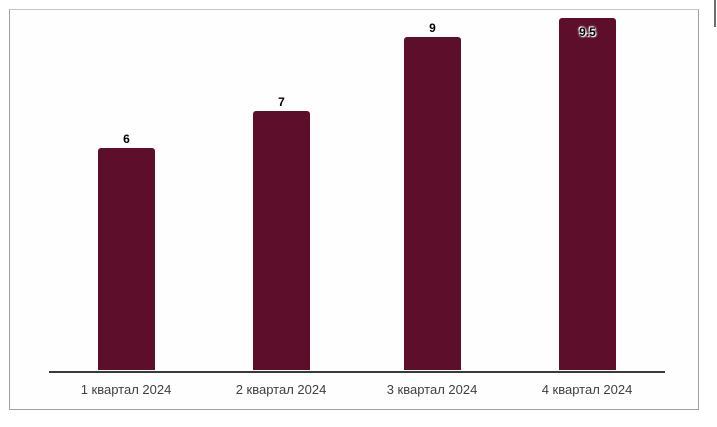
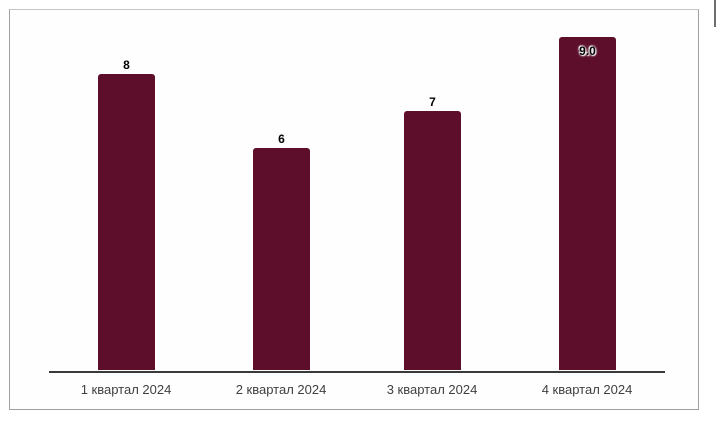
1 квартал 2024: 6 -> 8
2 квартал 2024: 7 -> 6
3 квартал 2024: 9 -> 7
4 квартал 2024: 9.5 -> 9.0
